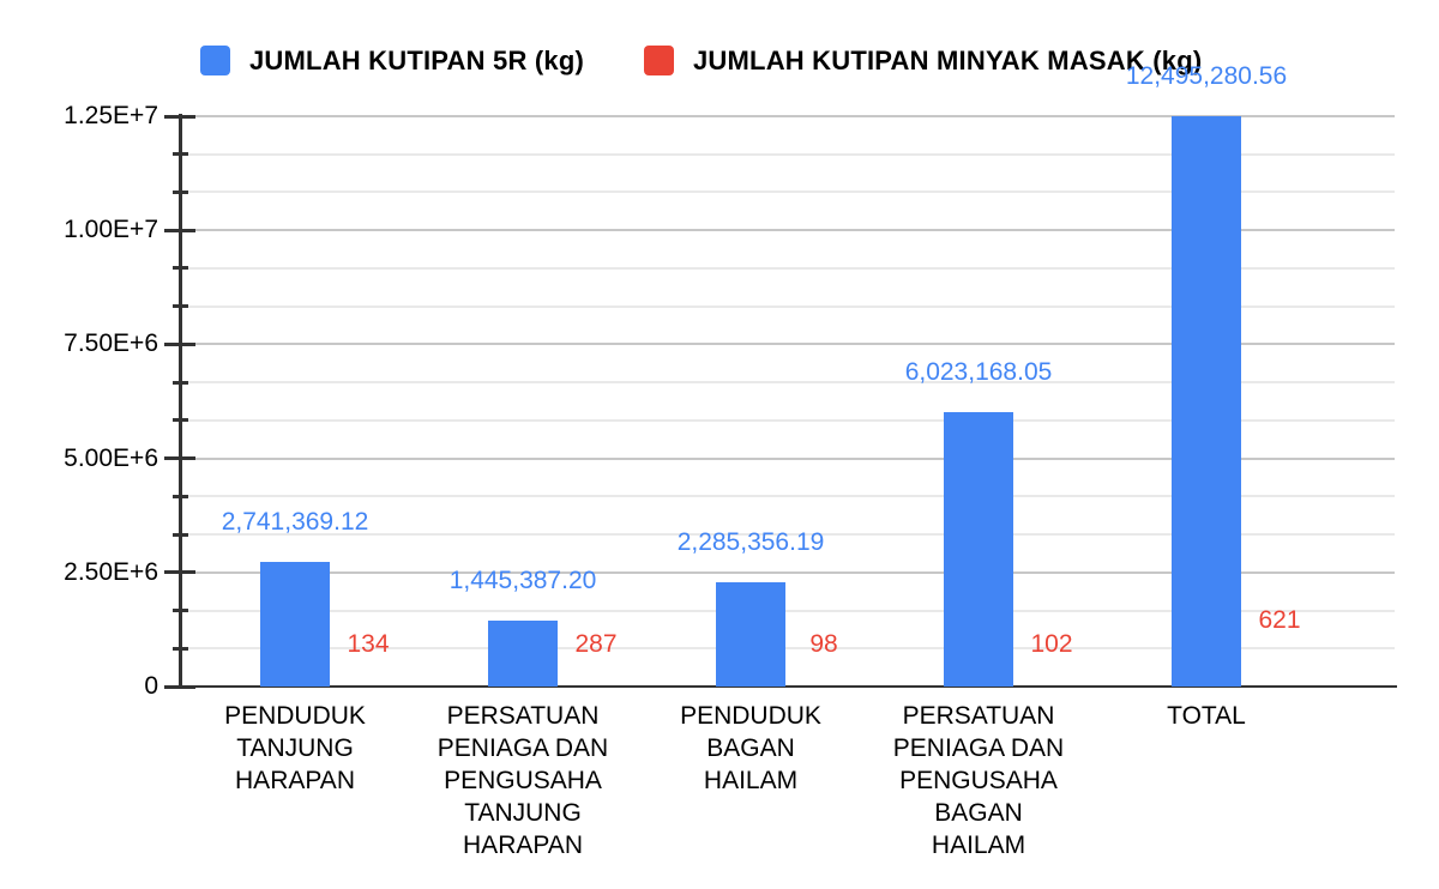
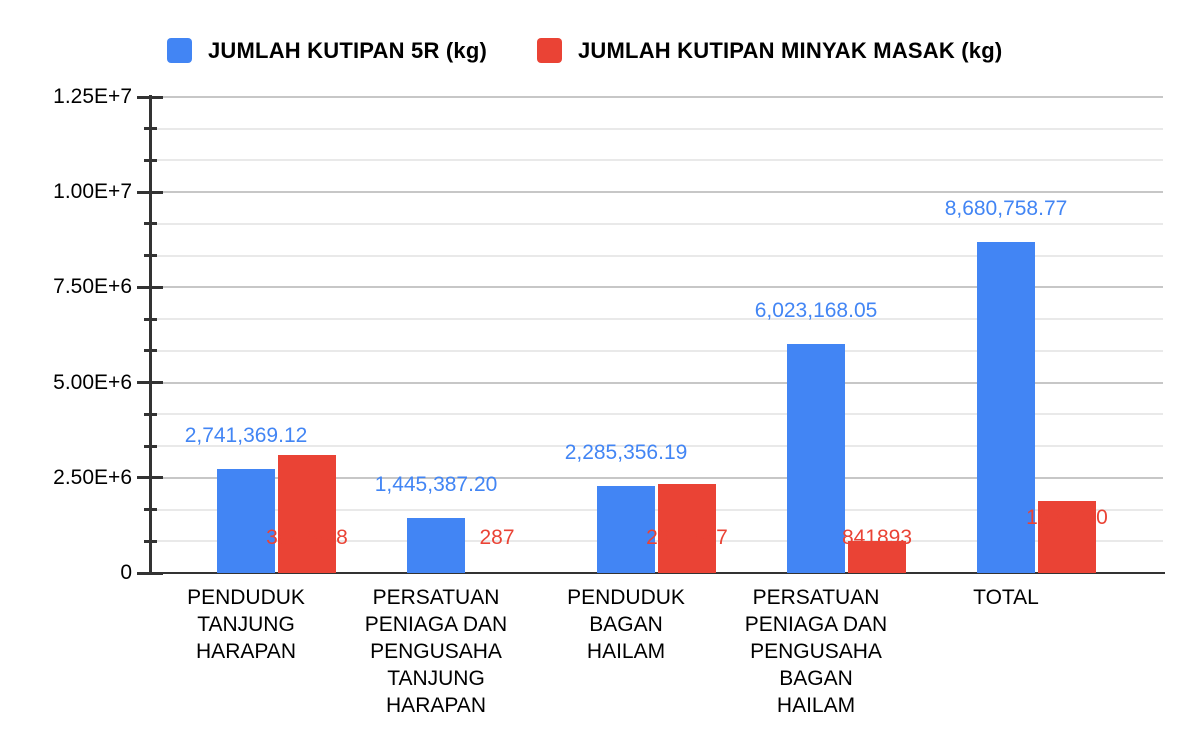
JUMLAH KUTIPAN MINYAK MASAK (kg)/PENDUDUK TANJUNG HARAPAN: 134 -> 3097928
JUMLAH KUTIPAN MINYAK MASAK (kg)/PENDUDUK BAGAN HAILAM: 98 -> 2333547
JUMLAH KUTIPAN MINYAK MASAK (kg)/PERSATUAN PENIAGA DAN PENGUSAHA BAGAN HAILAM: 102 -> 841893
JUMLAH KUTIPAN 5R (kg)/TOTAL: 12,495,280.56 -> 8,680,758.77
JUMLAH KUTIPAN MINYAK MASAK (kg)/TOTAL: 621 -> 1883020
